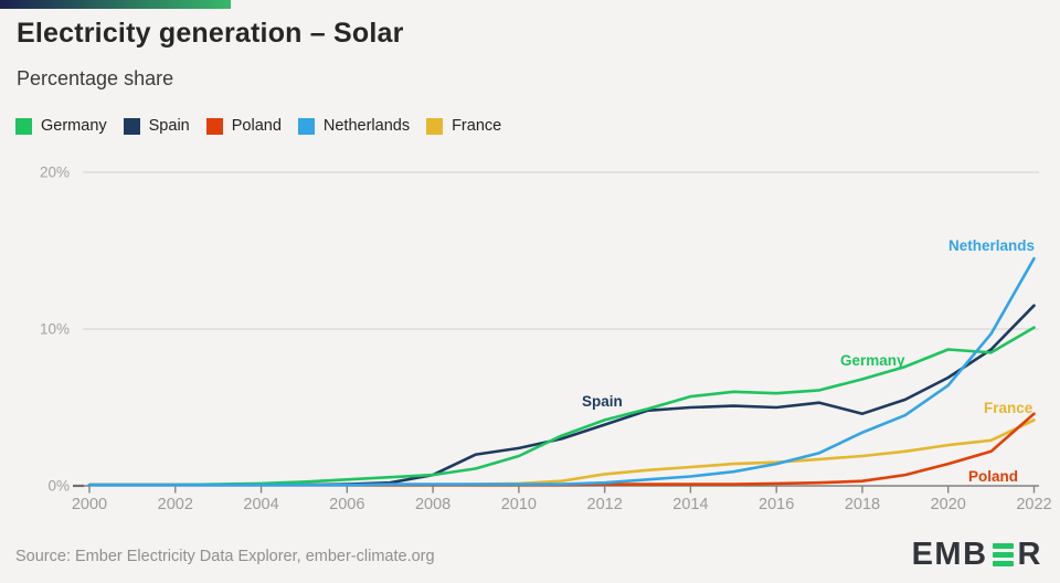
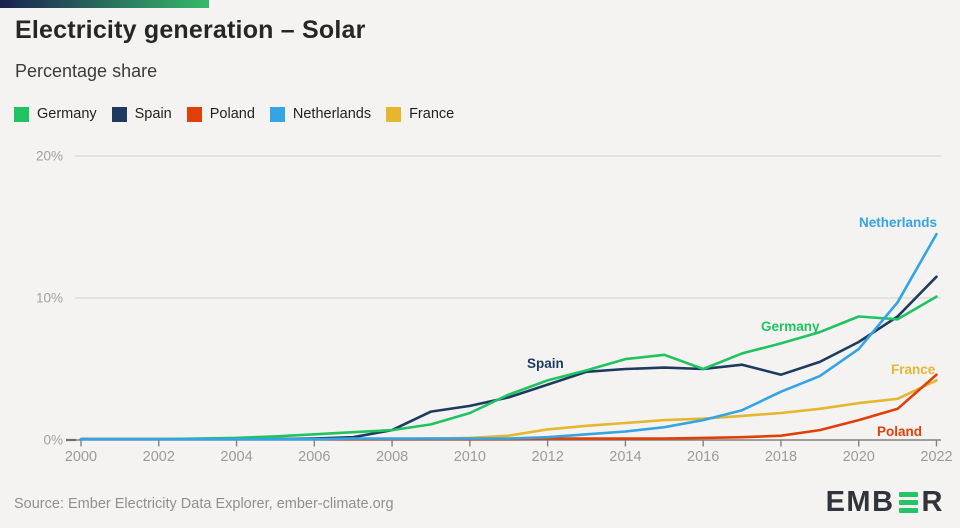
Germany/2016: 5.9% -> 5.0%
